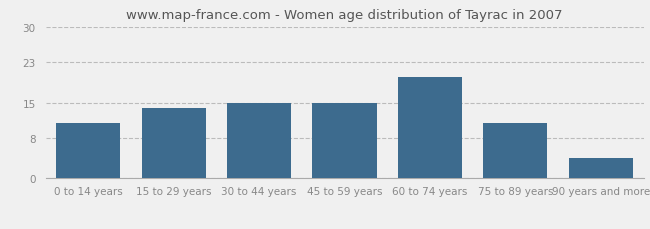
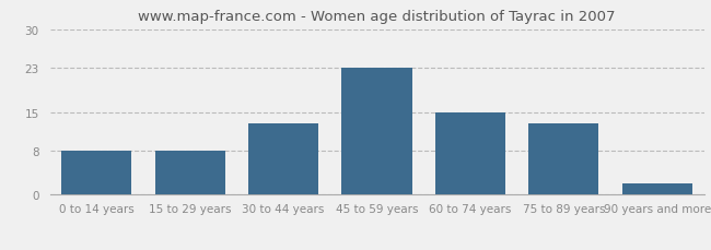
0 to 14 years: 11 -> 8
15 to 29 years: 14 -> 8
30 to 44 years: 15 -> 13
45 to 59 years: 15 -> 23
60 to 74 years: 20 -> 15
75 to 89 years: 11 -> 13
90 years and more: 4 -> 2
